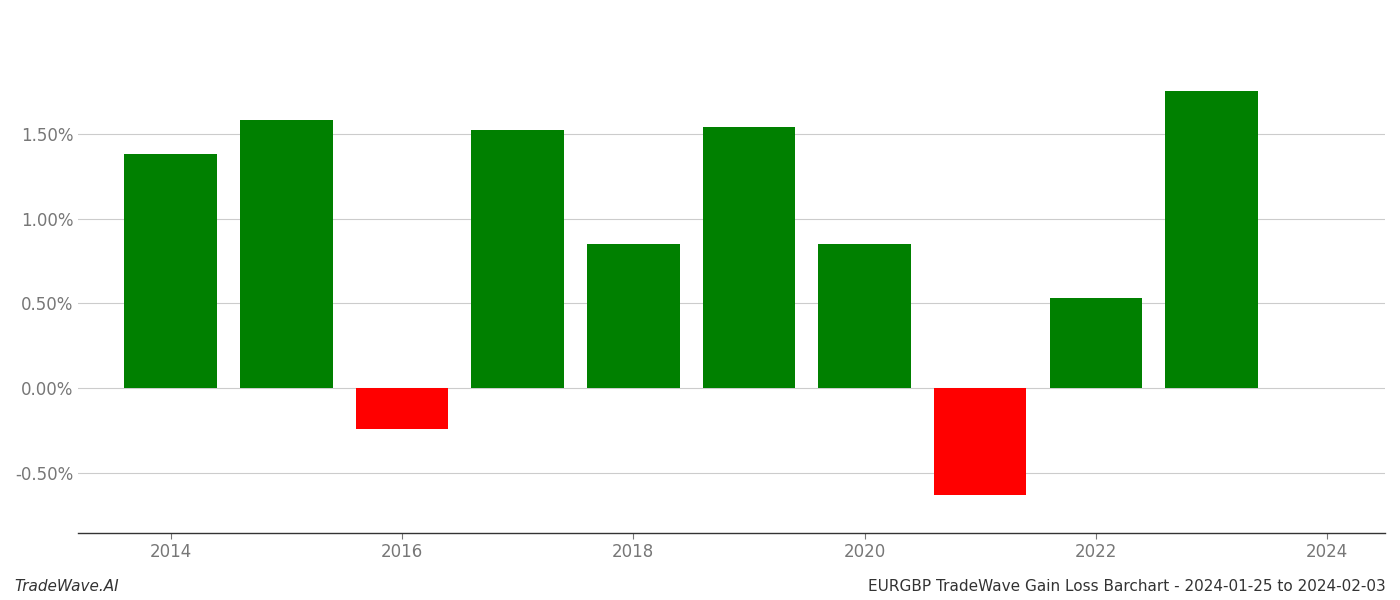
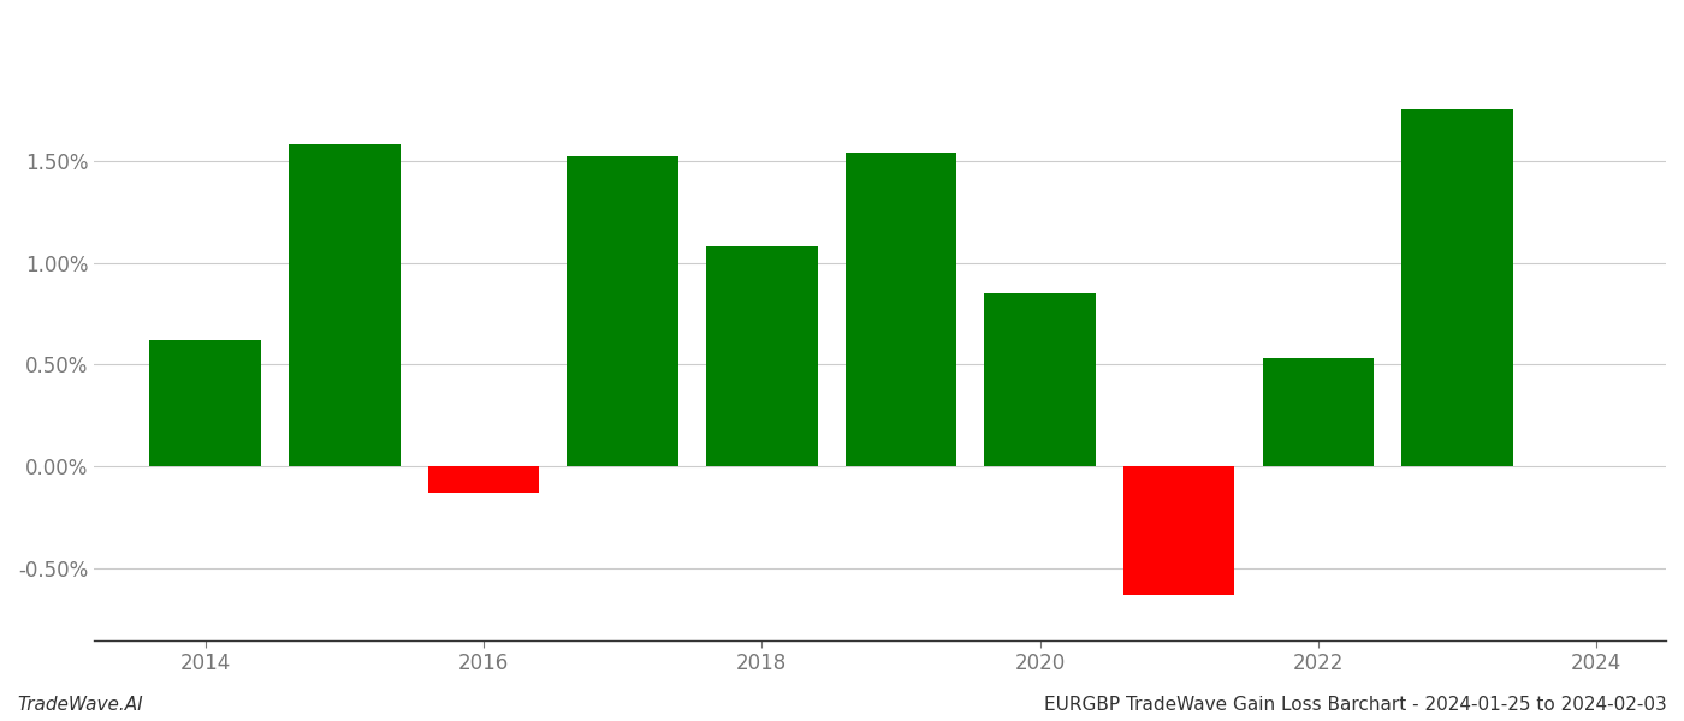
2014: 1.38% -> 0.62%
2016: -0.24% -> -0.13%
2018: 0.85% -> 1.08%
